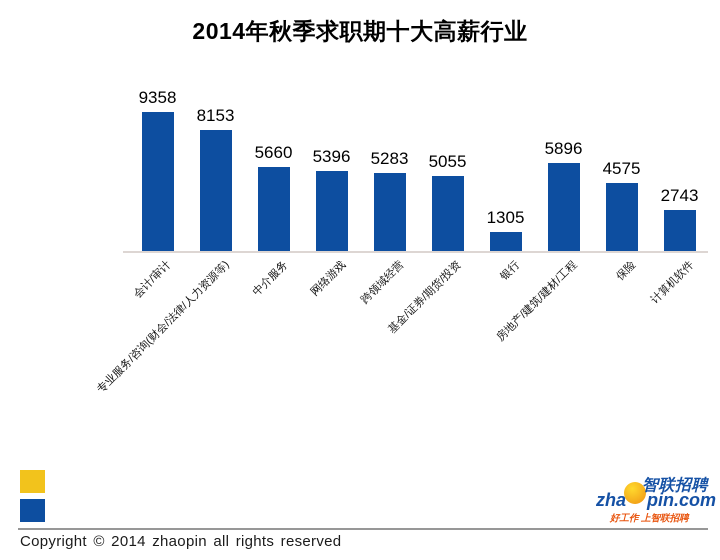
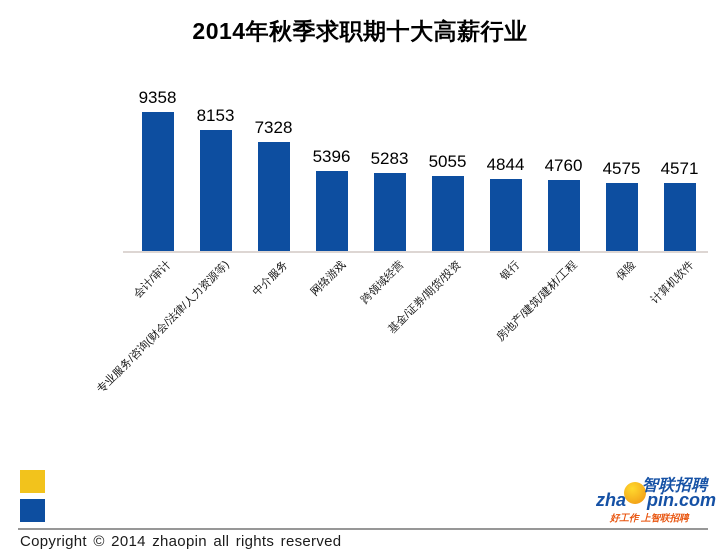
中介服务: 5660 -> 7328
银行: 1305 -> 4844
房地产/建筑/建材/工程: 5896 -> 4760
计算机软件: 2743 -> 4571
